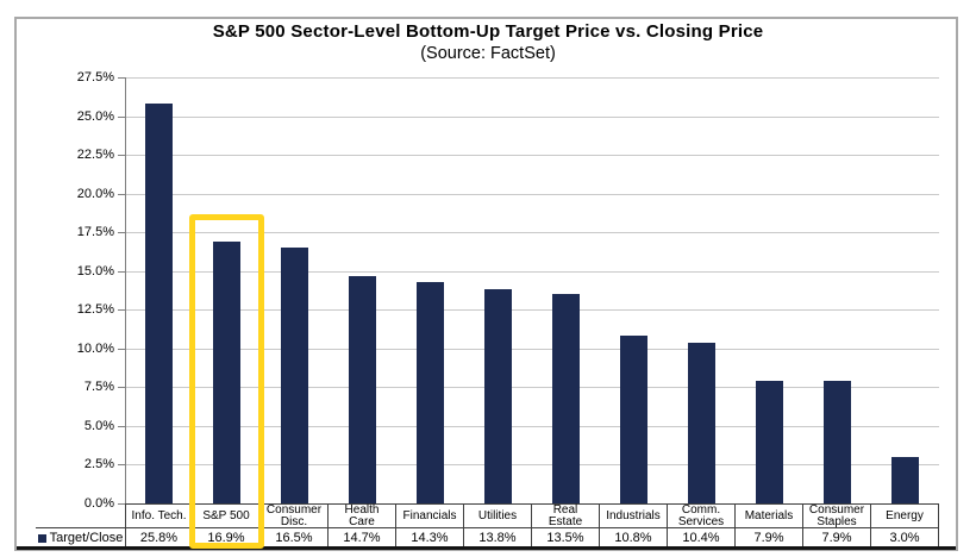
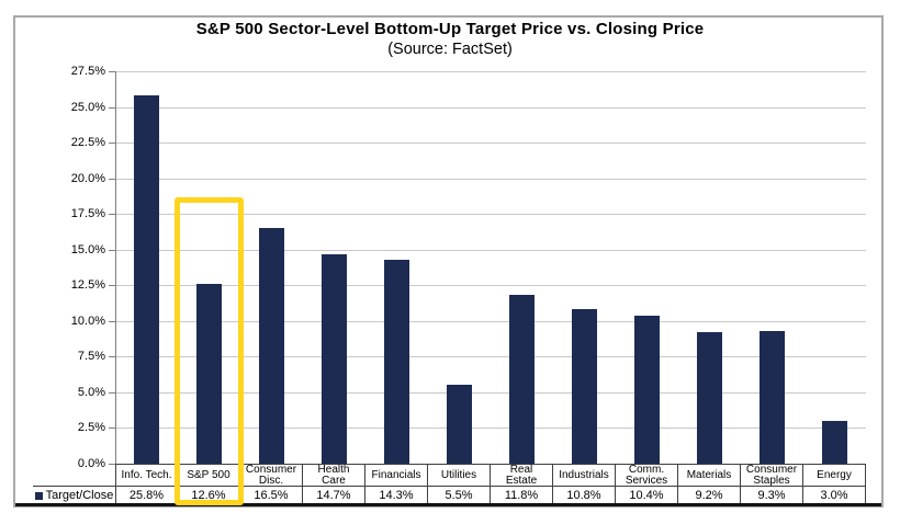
S&P 500: 16.9% -> 12.6%
Utilities: 13.8% -> 5.5%
Real Estate: 13.5% -> 11.8%
Materials: 7.9% -> 9.2%
Consumer Staples: 7.9% -> 9.3%
